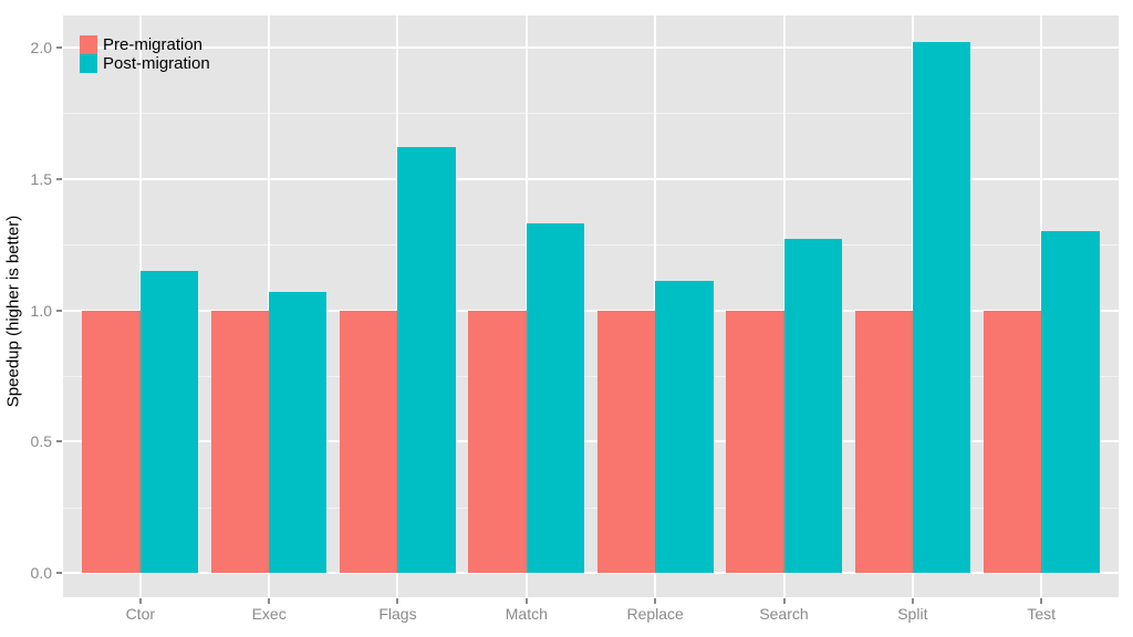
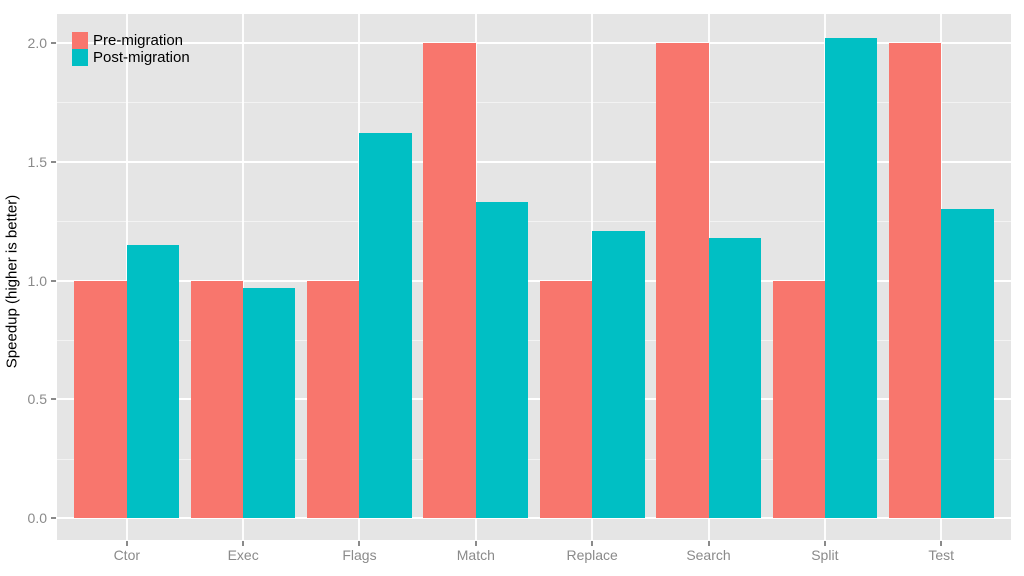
Post-migration/Exec: 1.07 -> 0.97
Pre-migration/Match: 1 -> 2
Post-migration/Replace: 1.11 -> 1.21
Pre-migration/Search: 1 -> 2
Post-migration/Search: 1.27 -> 1.18
Pre-migration/Test: 1 -> 2
